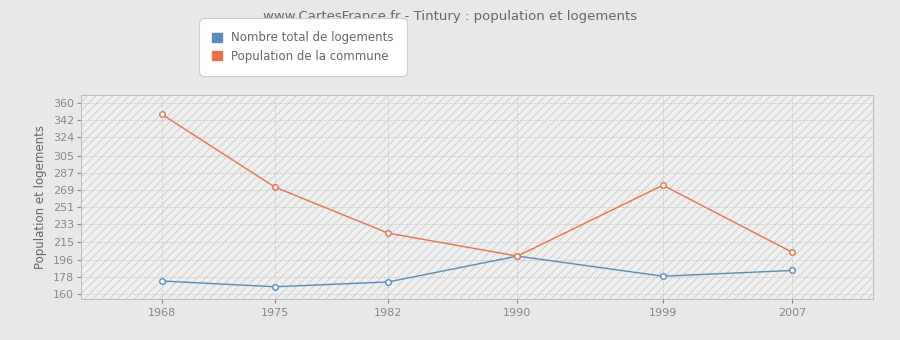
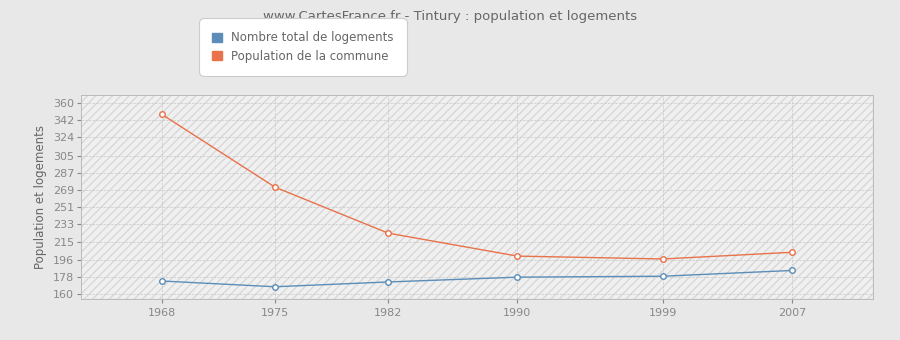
Nombre total de logements/1990: 200 -> 178
Population de la commune/1999: 274 -> 197
